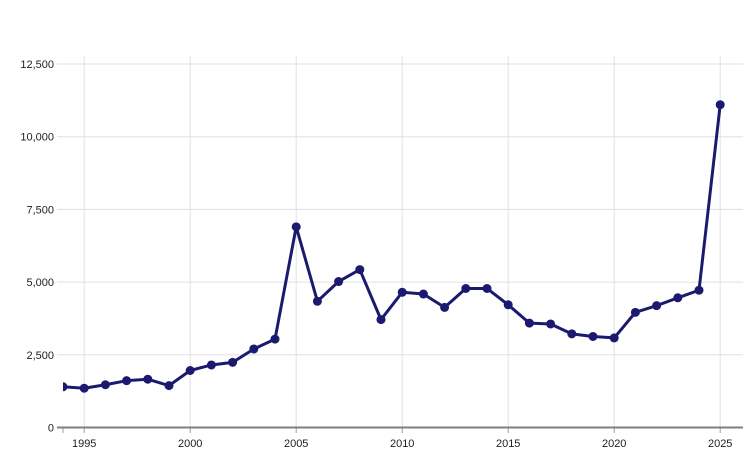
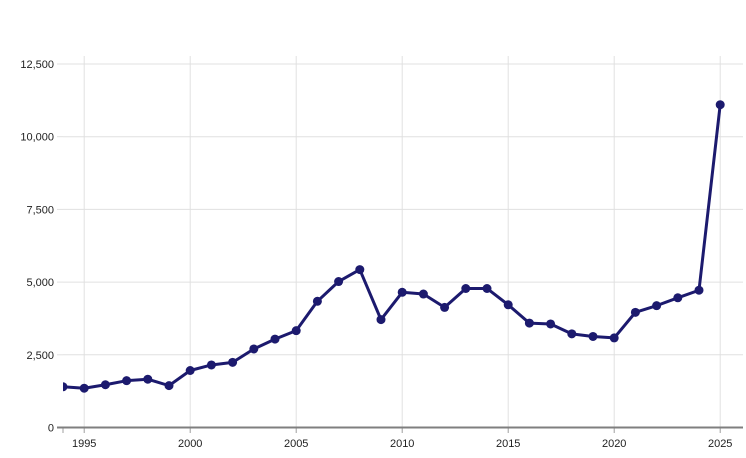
2005: 6900 -> 3300
